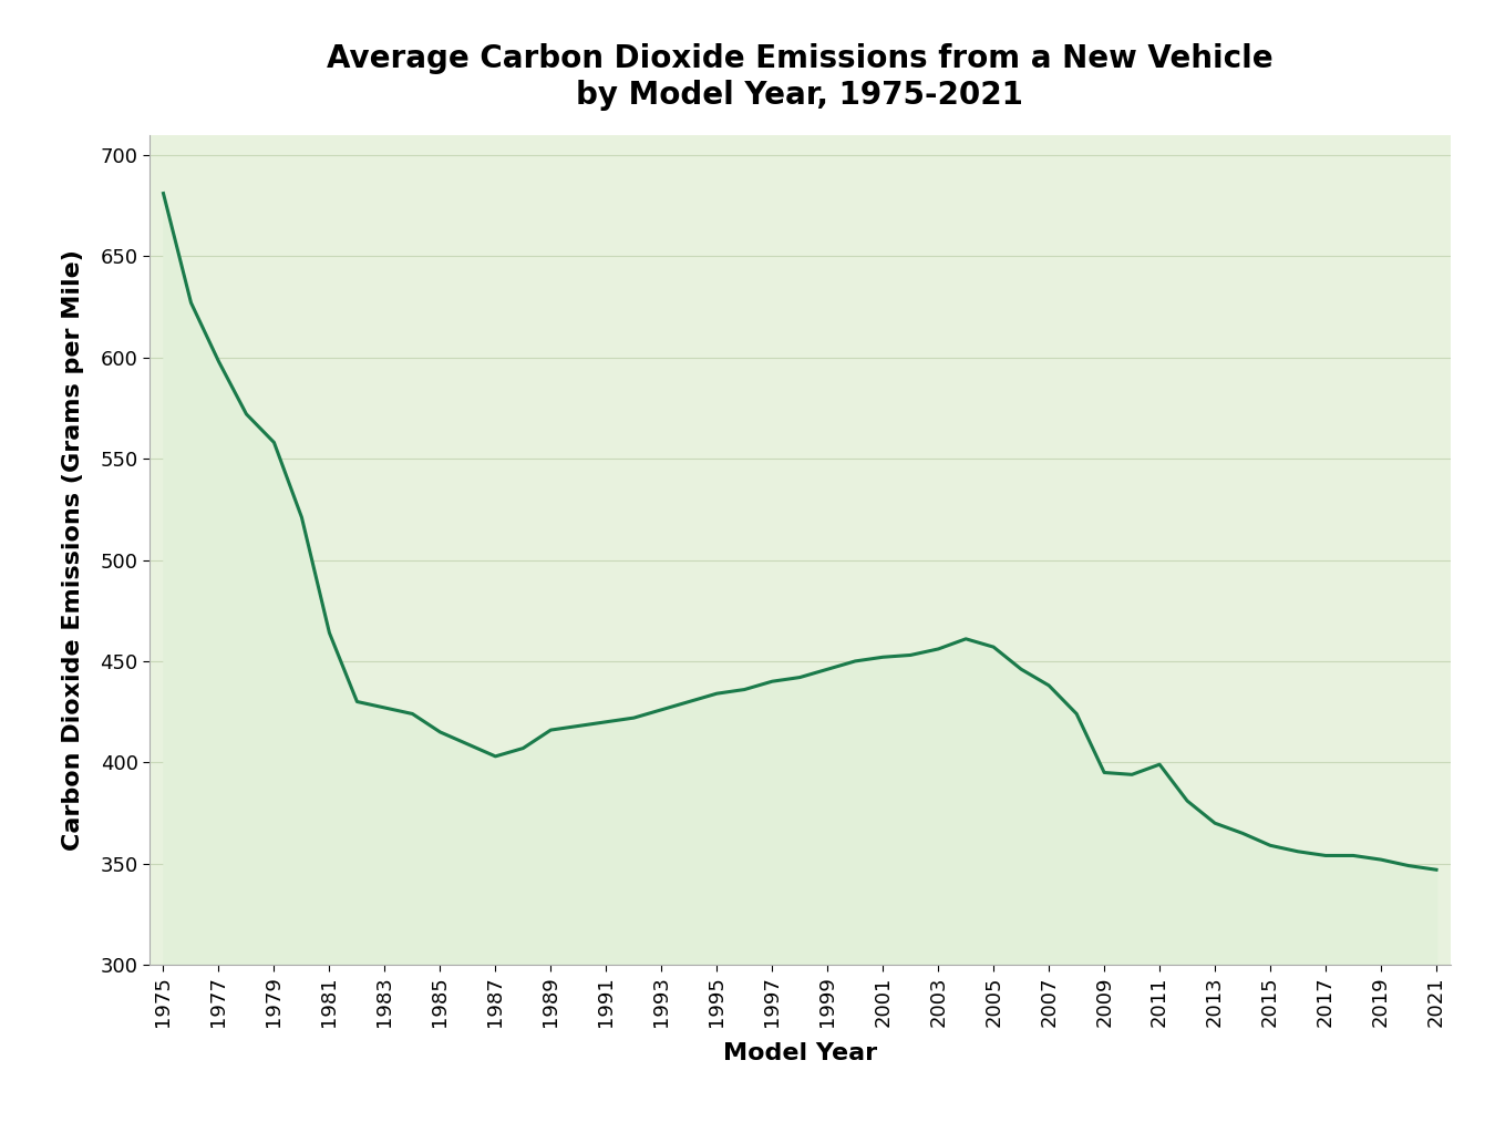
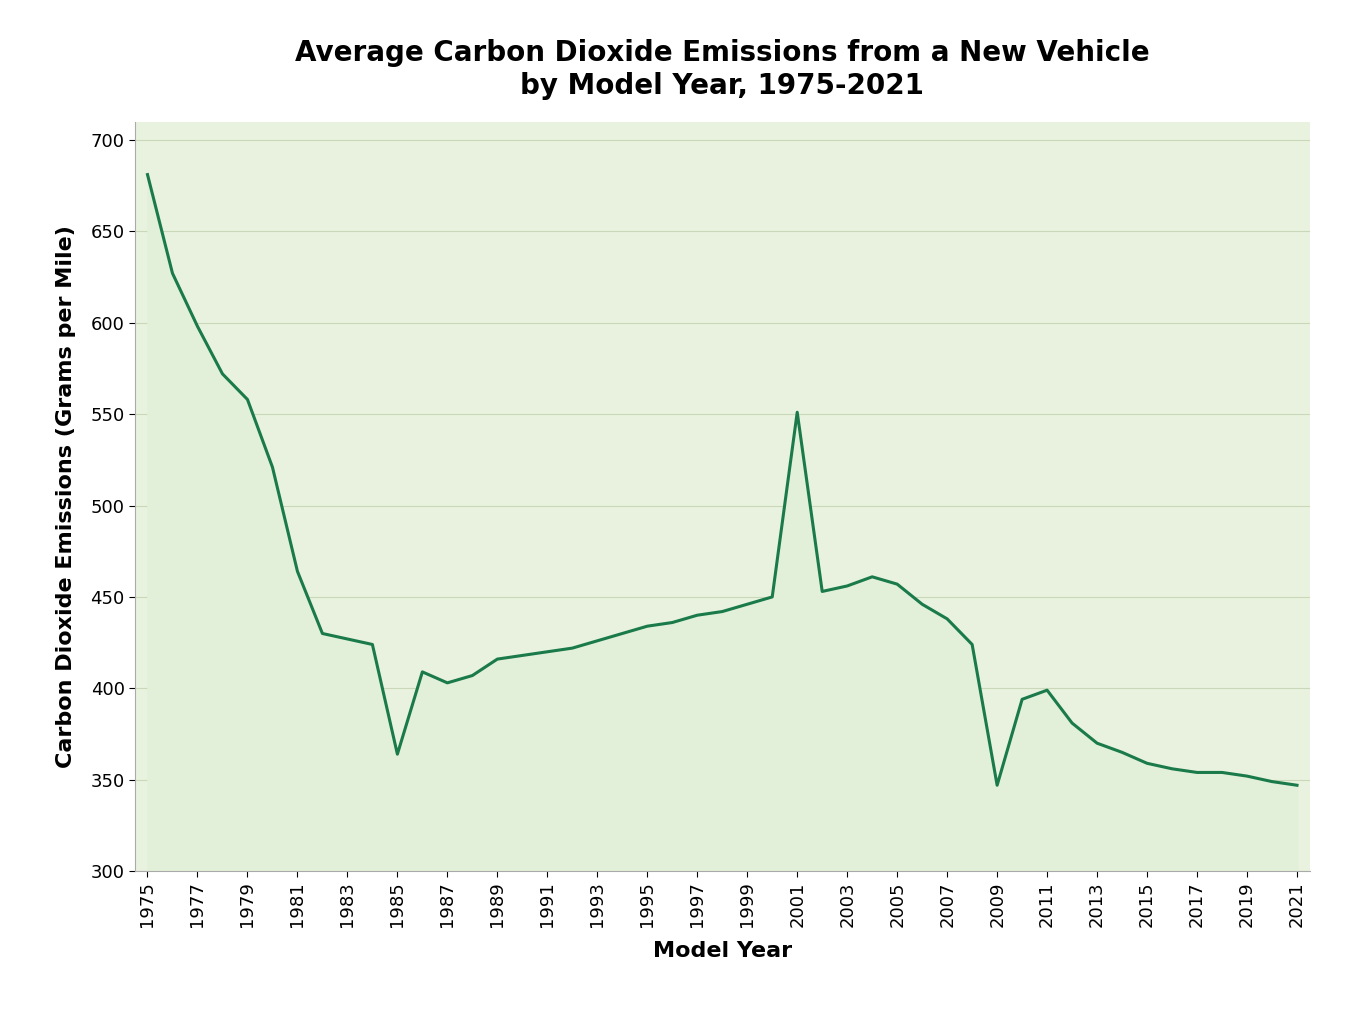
1985: 415 -> 364
2001: 452 -> 551
2009: 395 -> 347
